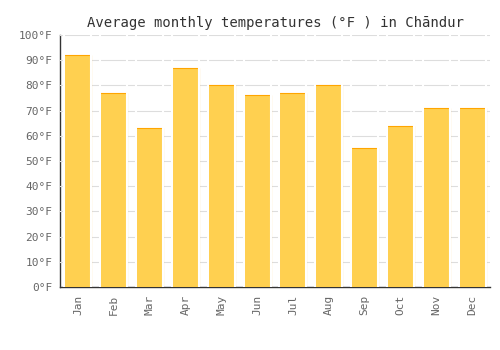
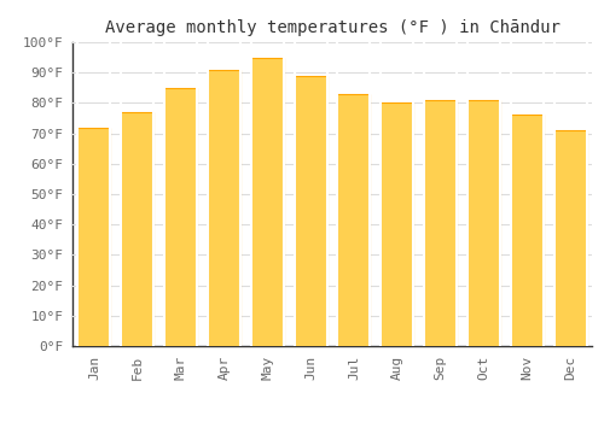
Jan: 92°F -> 72°F
Mar: 63°F -> 85°F
Apr: 87°F -> 91°F
May: 80°F -> 95°F
Jun: 76°F -> 89°F
Jul: 77°F -> 83°F
Sep: 55°F -> 81°F
Oct: 64°F -> 81°F
Nov: 71°F -> 76°F
